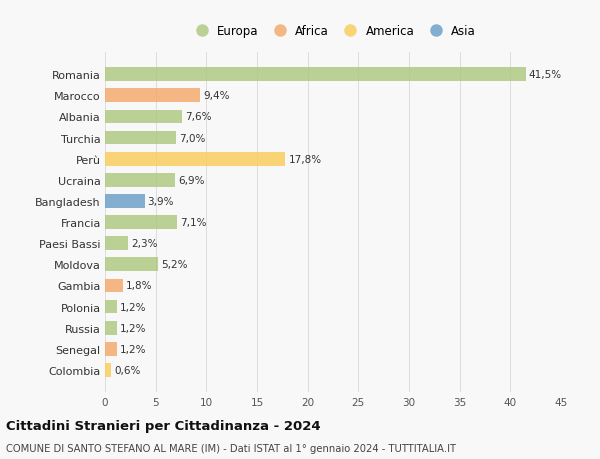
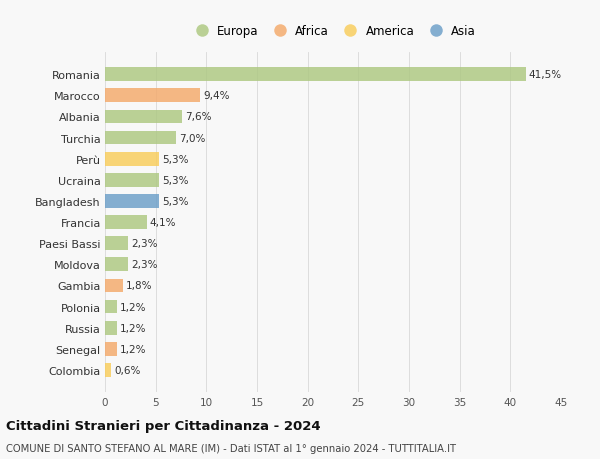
Perù: 17,8% -> 5,3%
Ucraina: 6,9% -> 5,3%
Bangladesh: 3,9% -> 5,3%
Francia: 7,1% -> 4,1%
Moldova: 5,2% -> 2,3%
